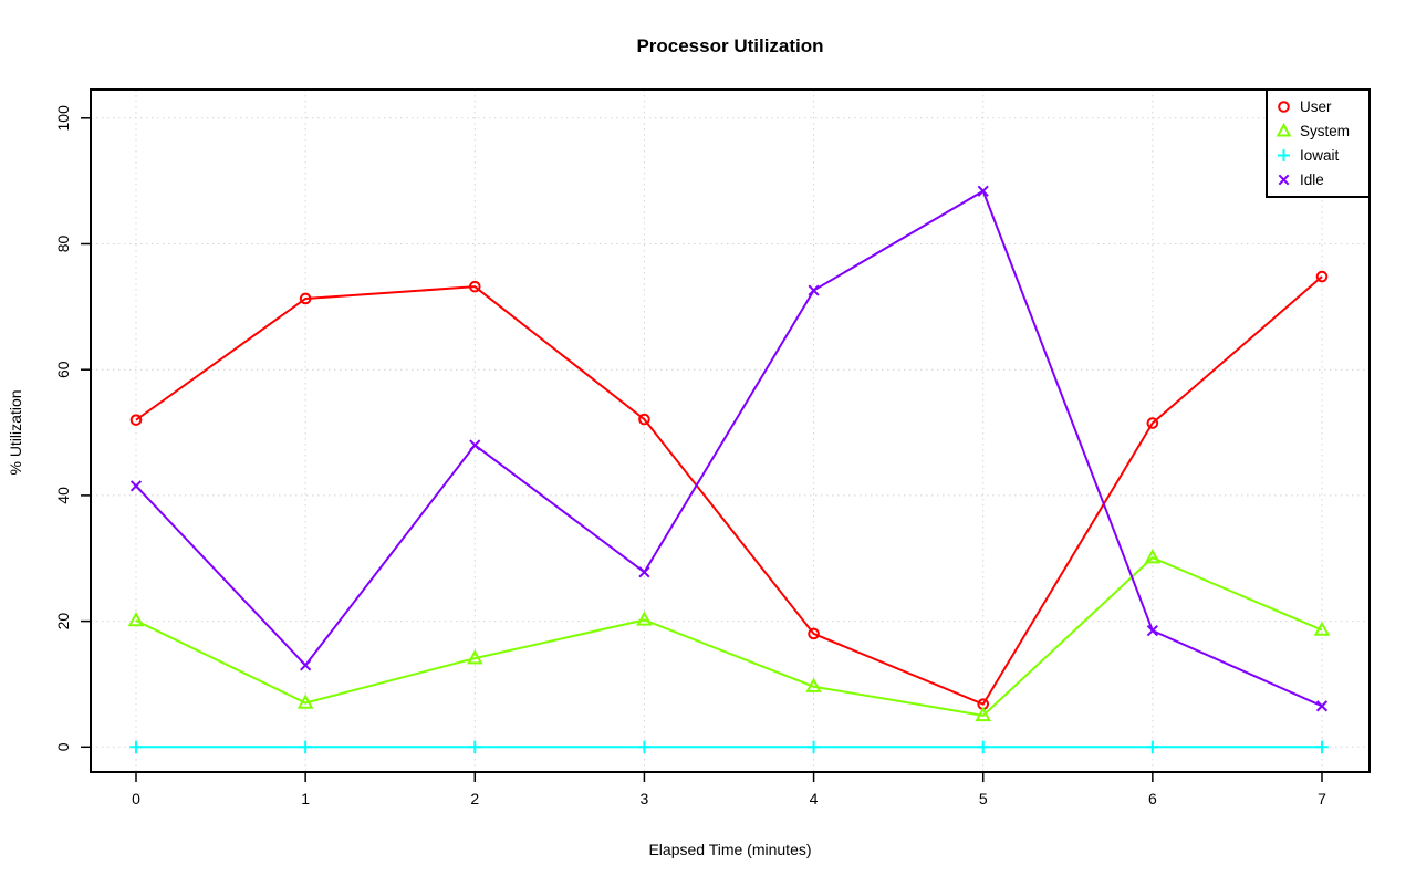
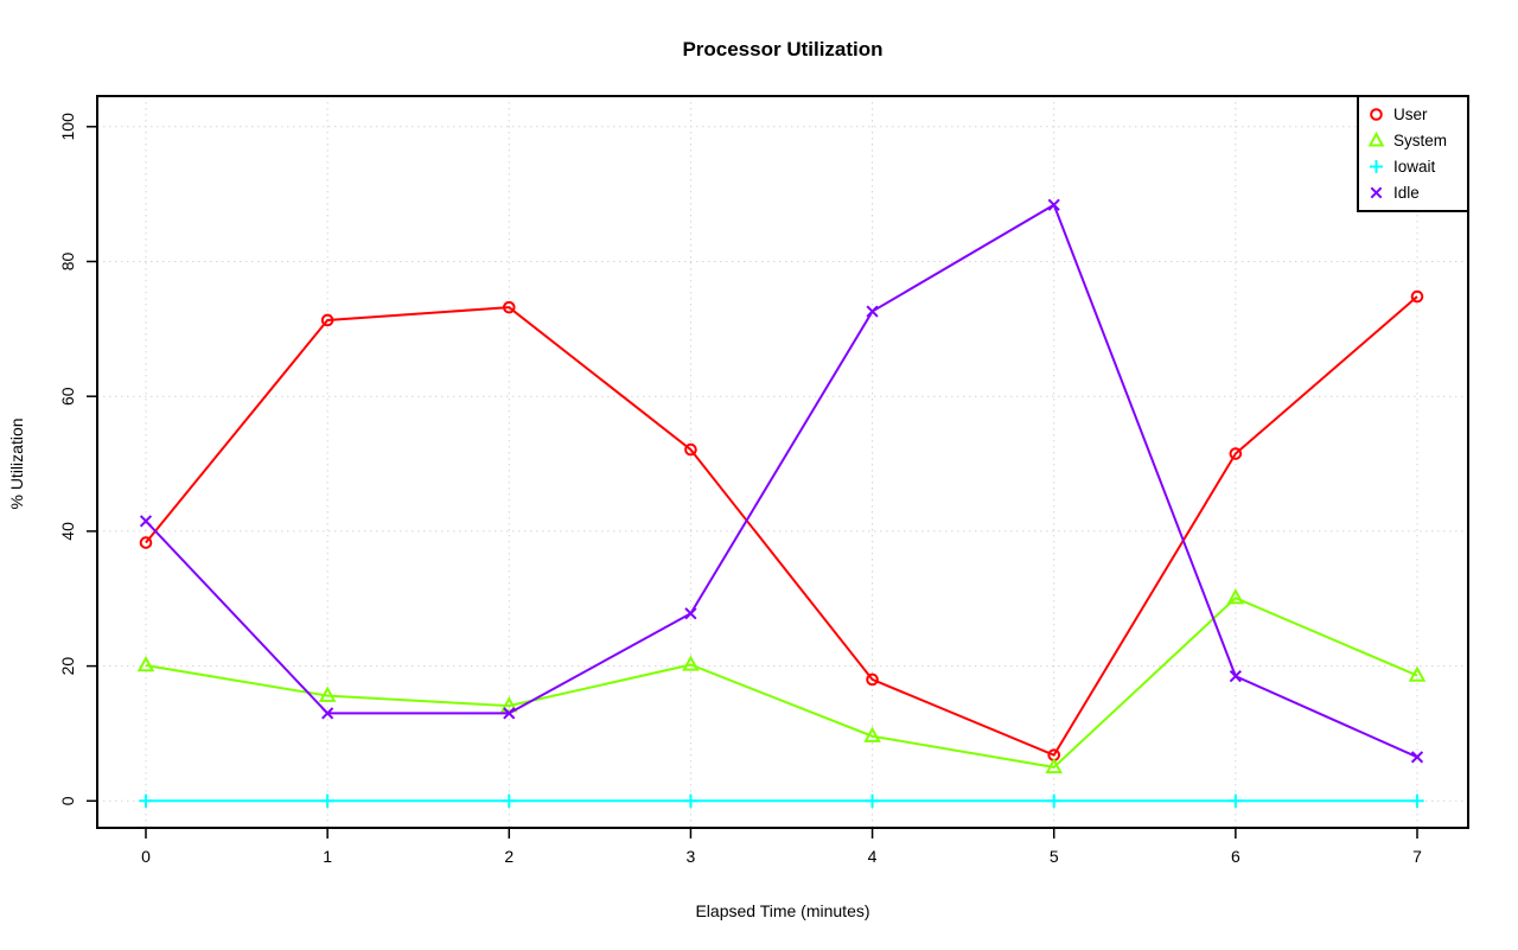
User/0: 52 -> 38
System/1: 7 -> 16
Idle/2: 48 -> 13
